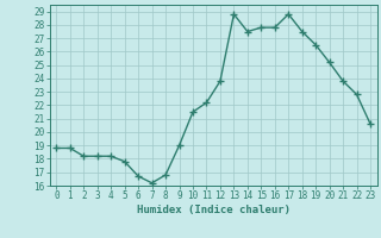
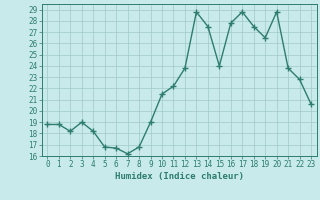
3: 18.2 -> 19.0
5: 17.8 -> 16.8
15: 27.8 -> 24.0
20: 25.2 -> 28.8
